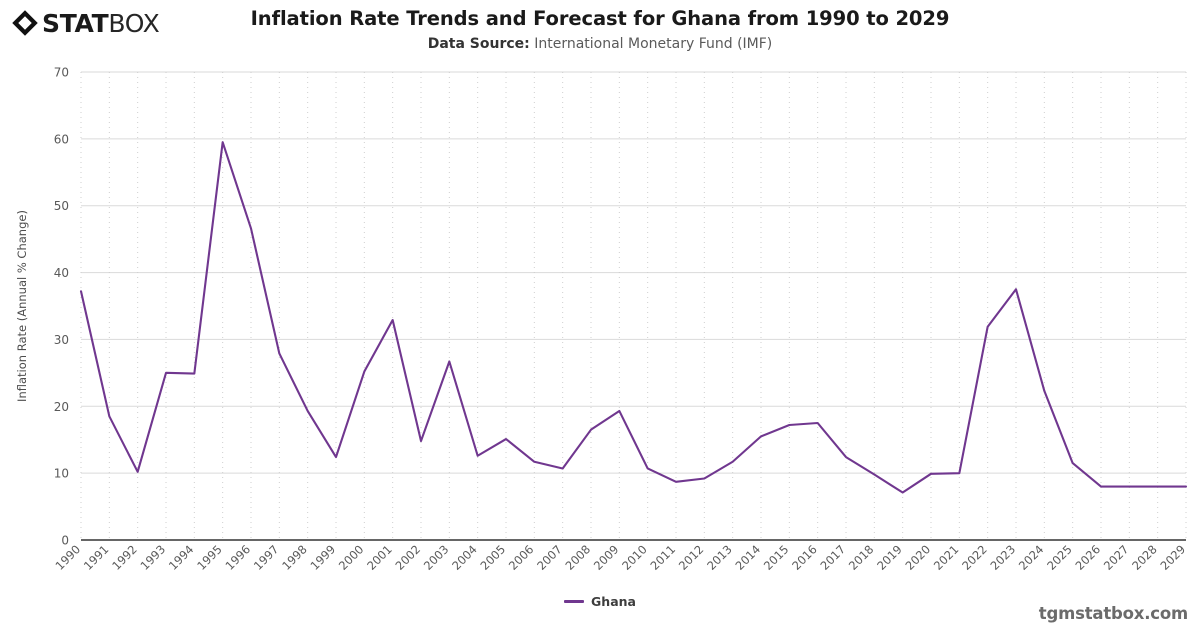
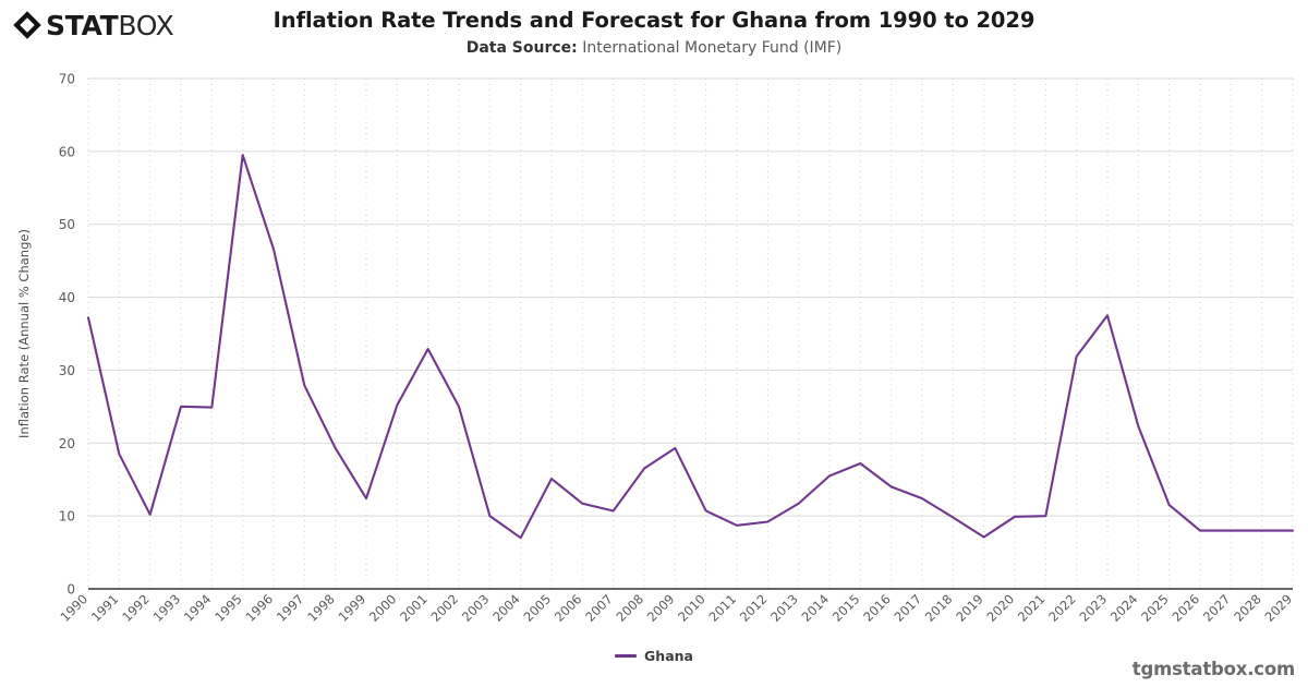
2002: 15 -> 25
2003: 27 -> 10
2004: 13 -> 7
2016: 18 -> 14
